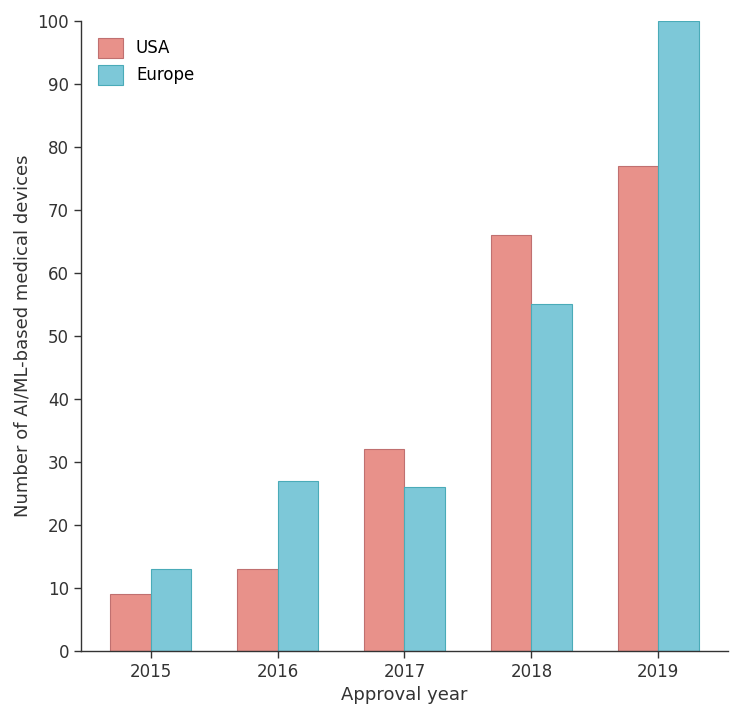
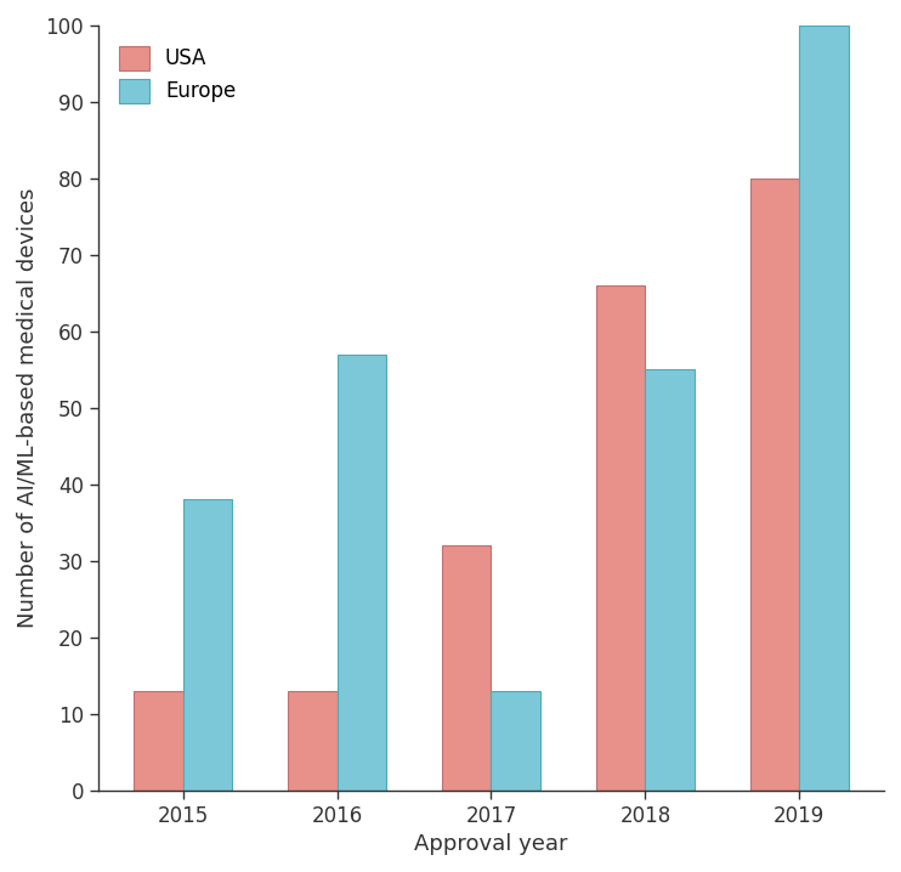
USA/2015: 9 -> 13
Europe/2015: 13 -> 38
Europe/2016: 27 -> 57
Europe/2017: 26 -> 13
USA/2019: 77 -> 80
